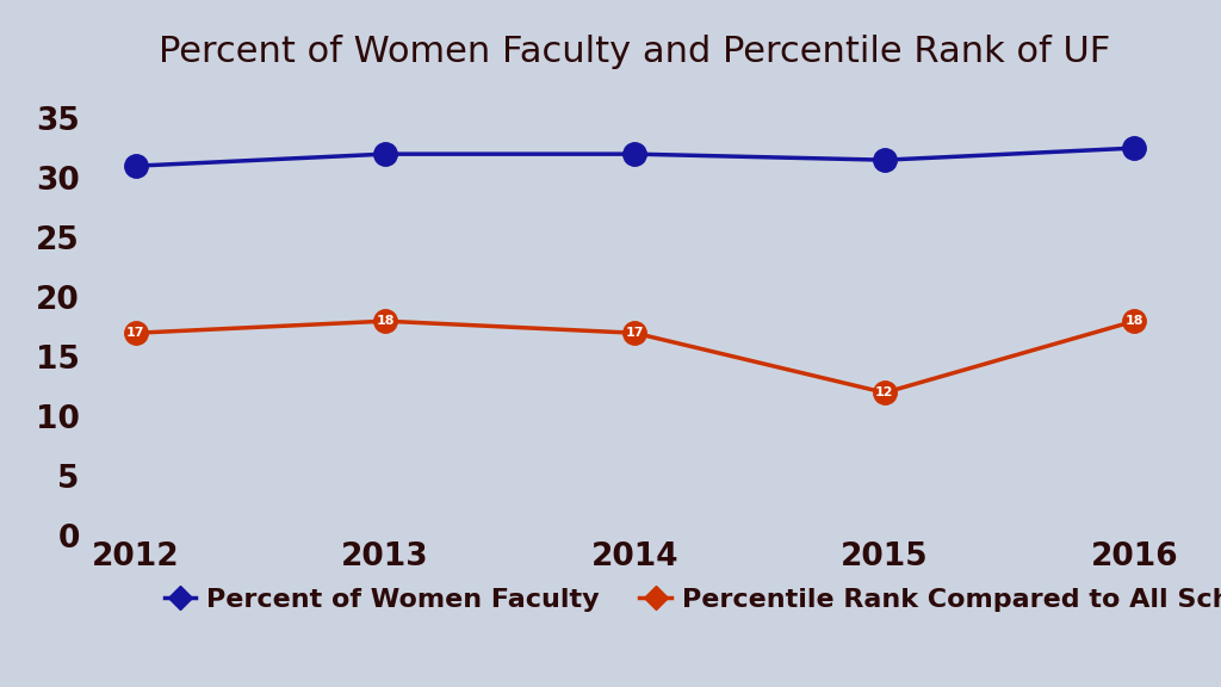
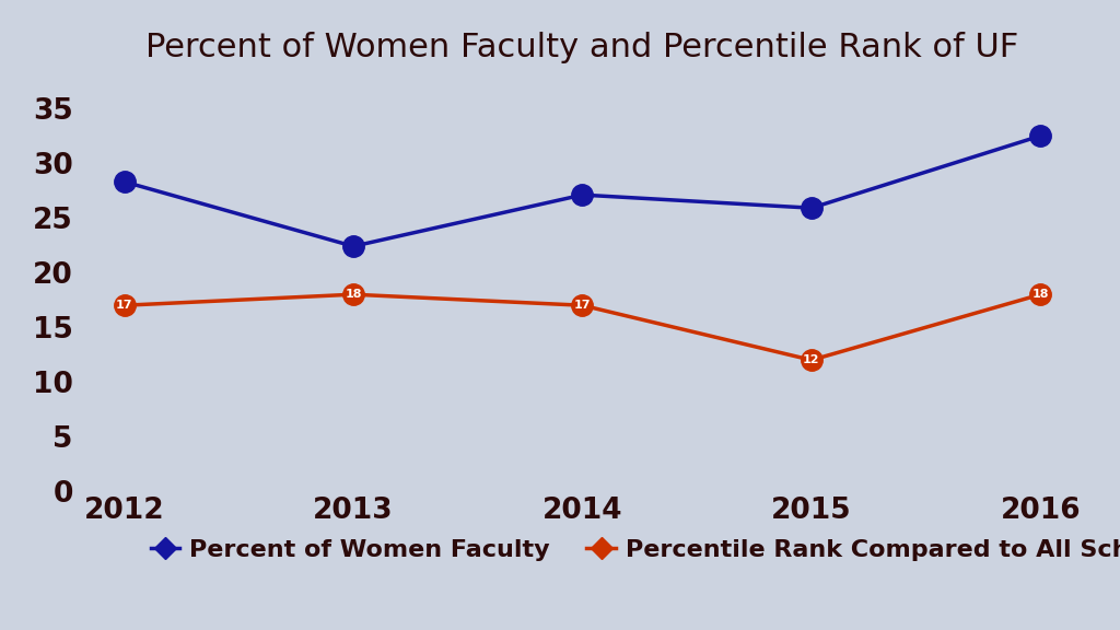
Percent of Women Faculty/2012: 31.0 -> 28.3
Percent of Women Faculty/2013: 32.0 -> 22.4
Percent of Women Faculty/2014: 32.0 -> 27.1
Percent of Women Faculty/2015: 31.5 -> 25.9
